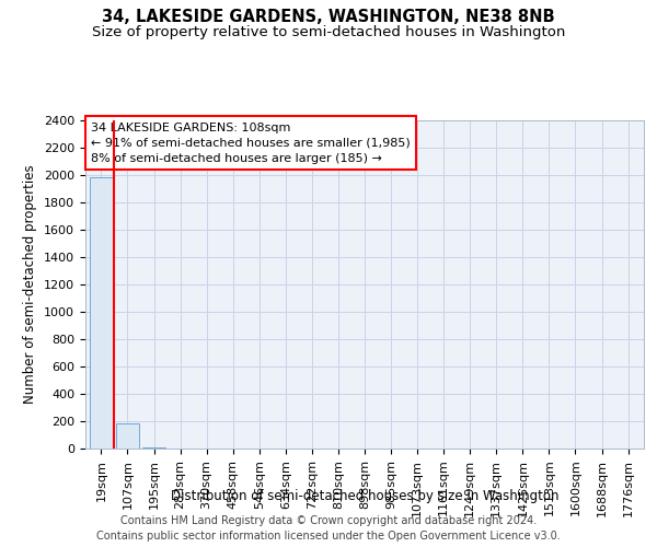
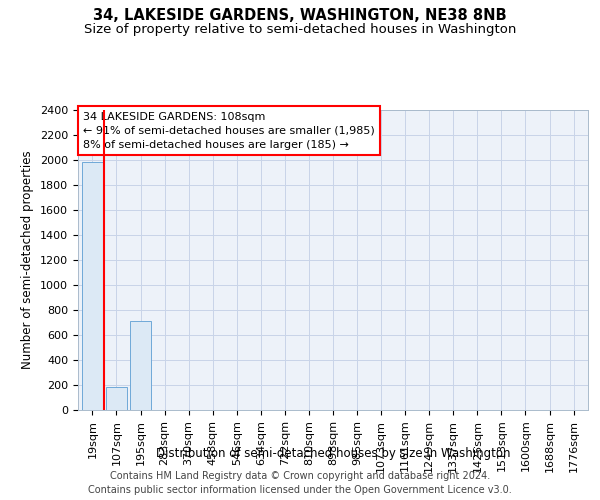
195sqm: 10 -> 710
